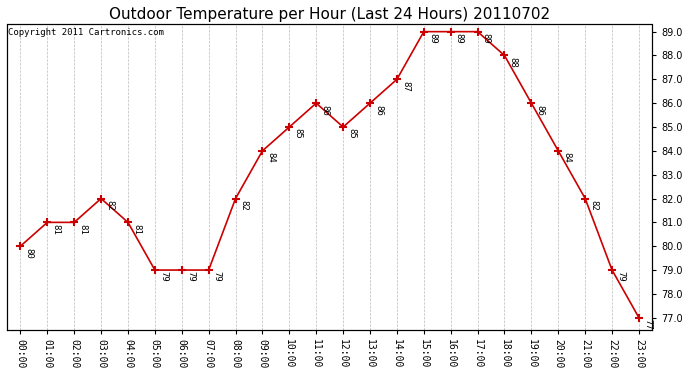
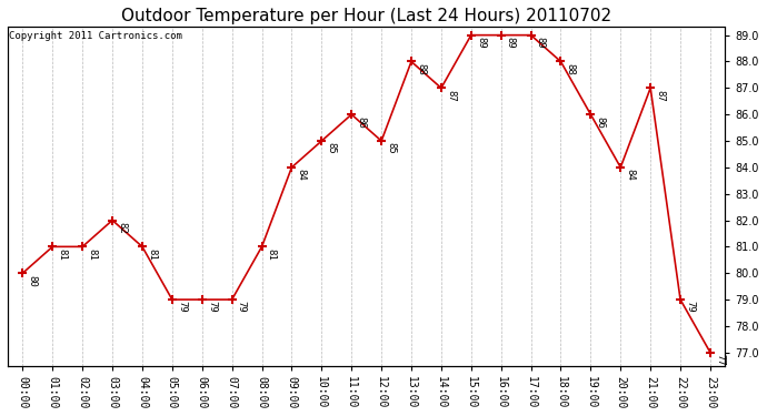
08:00: 82 -> 81
13:00: 86 -> 88
21:00: 82 -> 87
